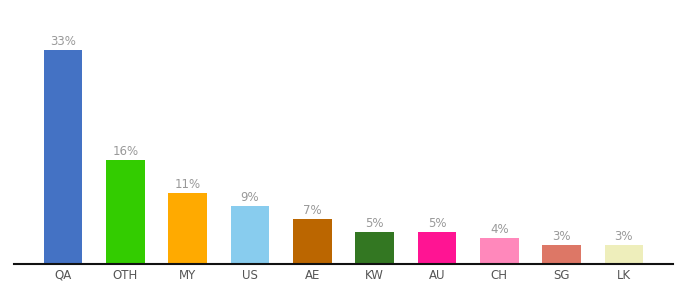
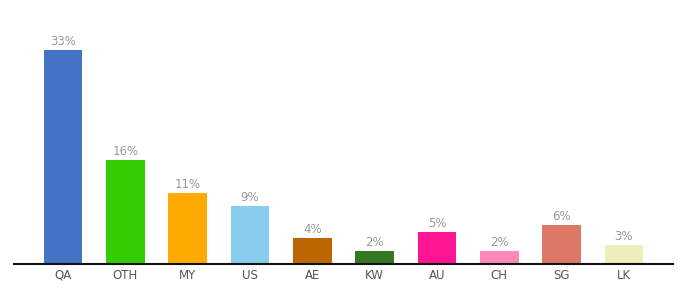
AE: 7% -> 4%
KW: 5% -> 2%
CH: 4% -> 2%
SG: 3% -> 6%
